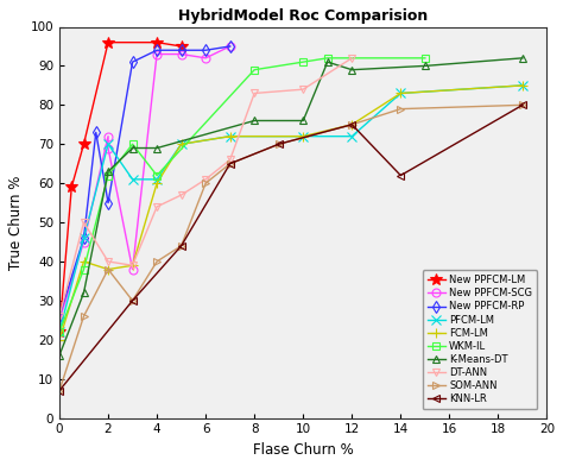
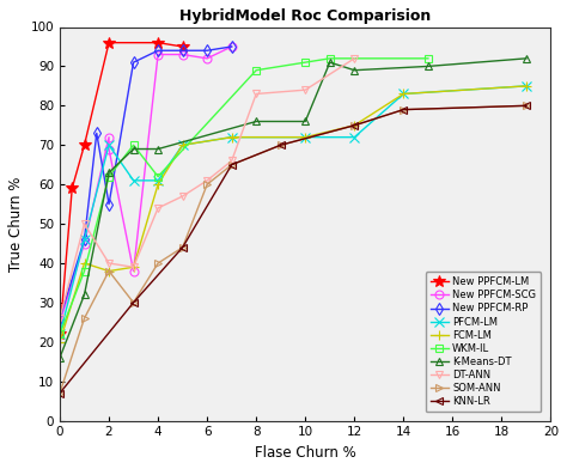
KNN-LR/14: 62 -> 79
